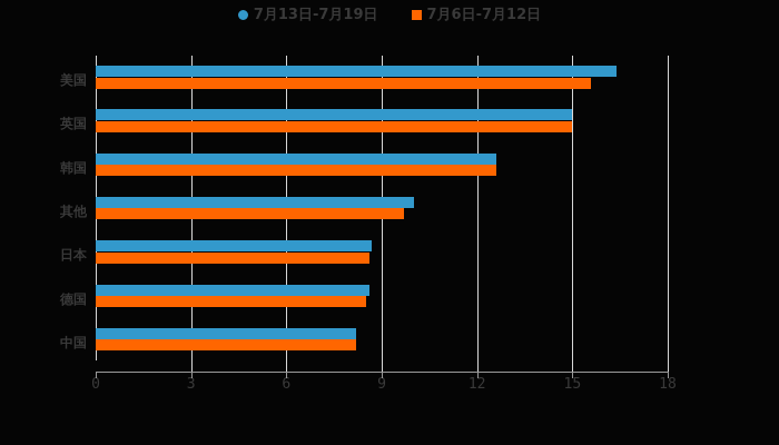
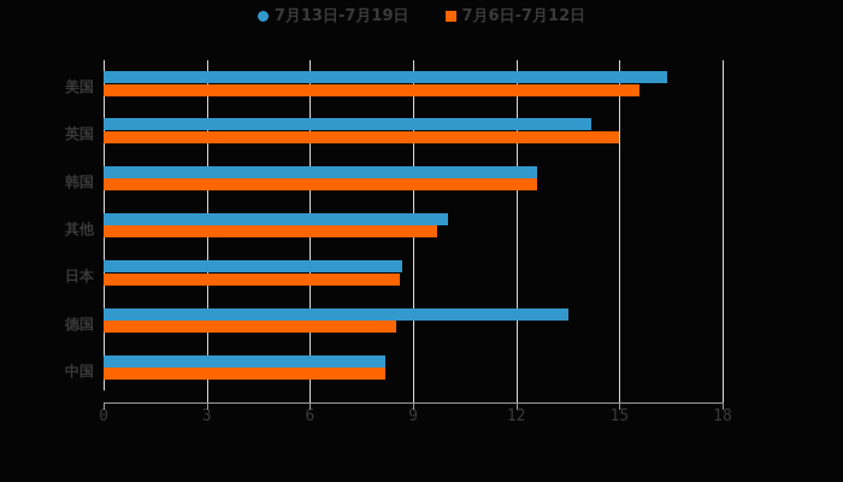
7月13日-7月19日/英国: 15.0 -> 14.2
7月13日-7月19日/德国: 8.6 -> 13.5
